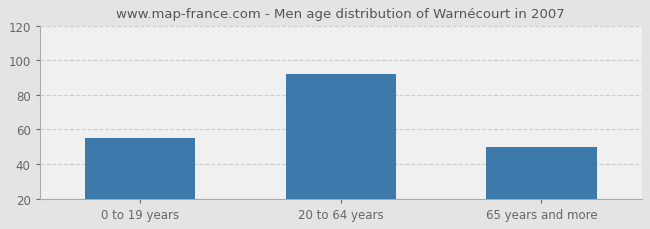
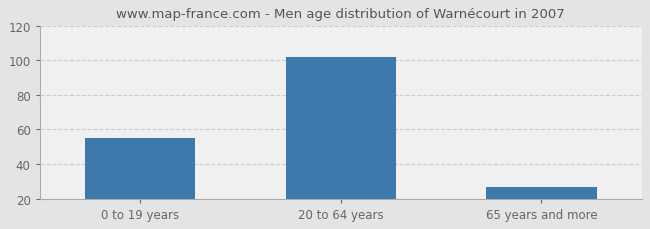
20 to 64 years: 92 -> 102
65 years and more: 50 -> 27
